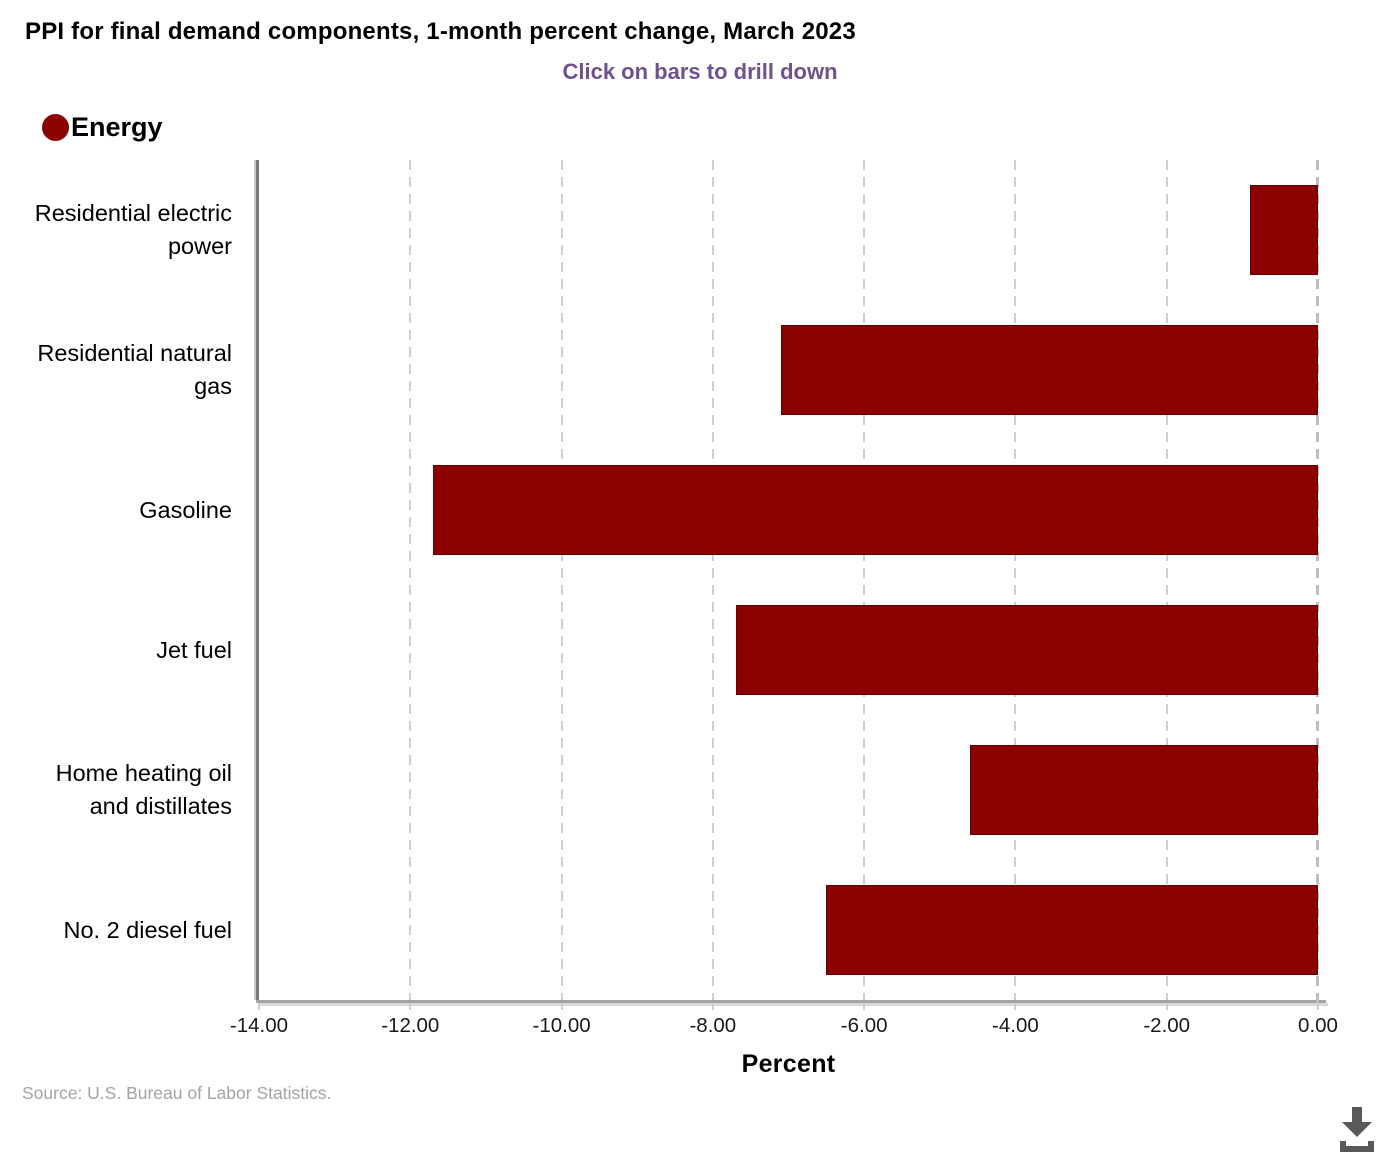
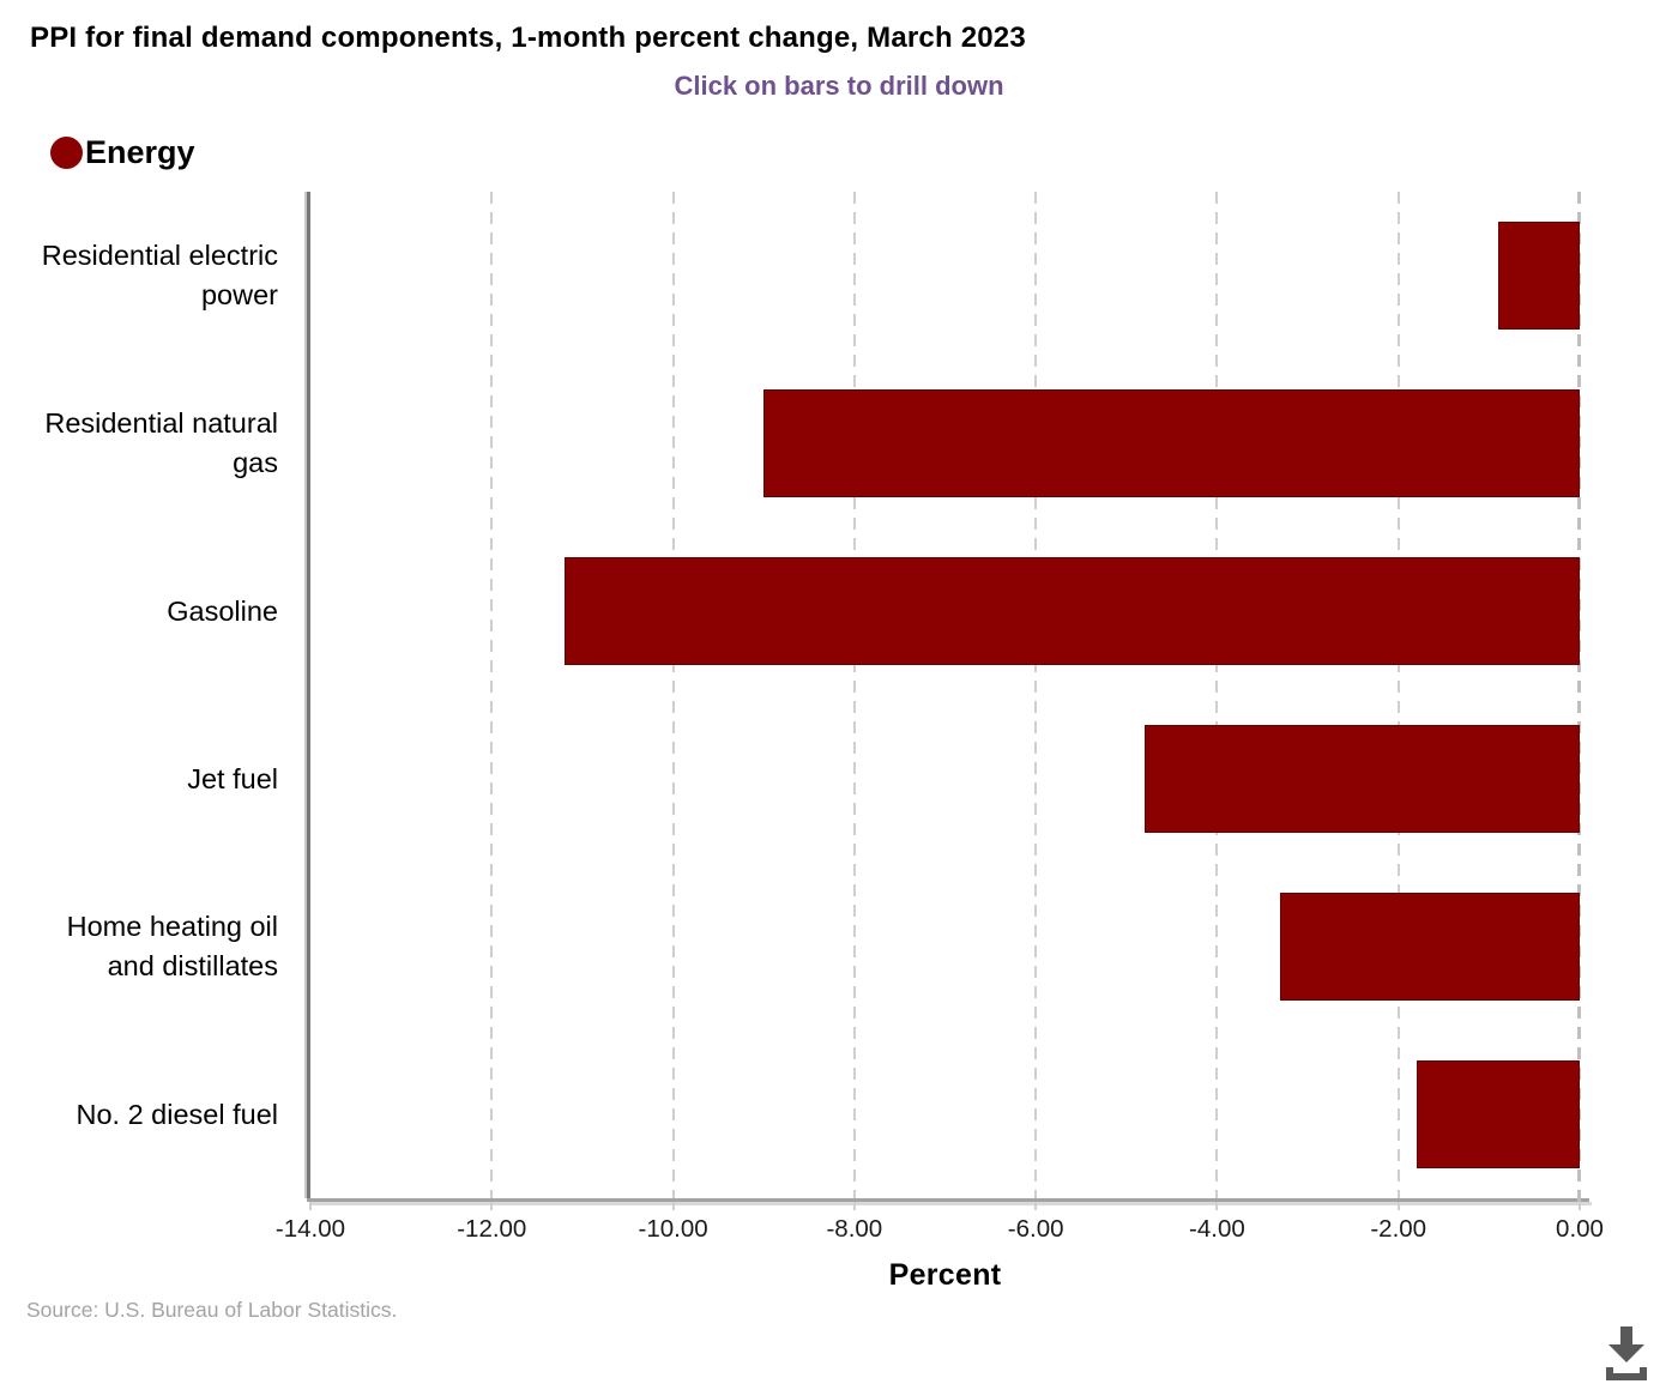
Residential natural gas: -7.1 -> -9.0
Gasoline: -11.7 -> -11.2
Jet fuel: -7.7 -> -4.8
Home heating oil and distillates: -4.6 -> -3.3
No. 2 diesel fuel: -6.5 -> -1.8
